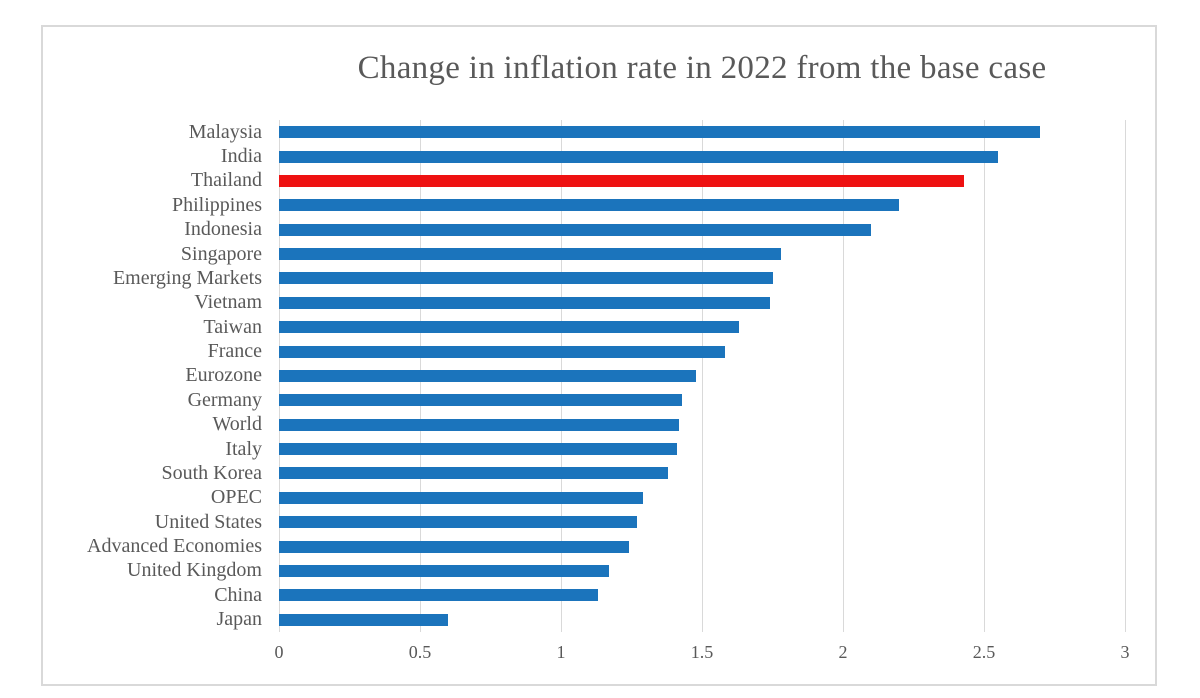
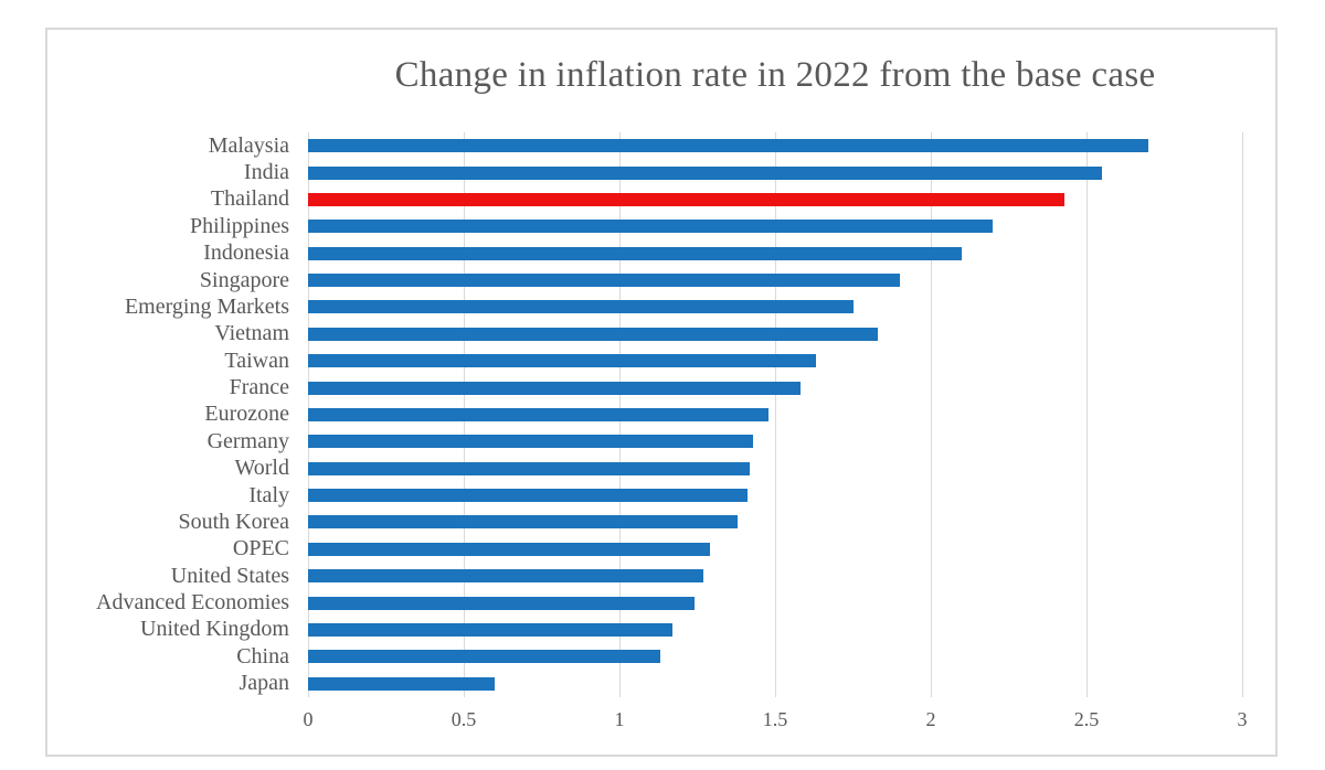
Singapore: 1.78 -> 1.90
Vietnam: 1.74 -> 1.83
